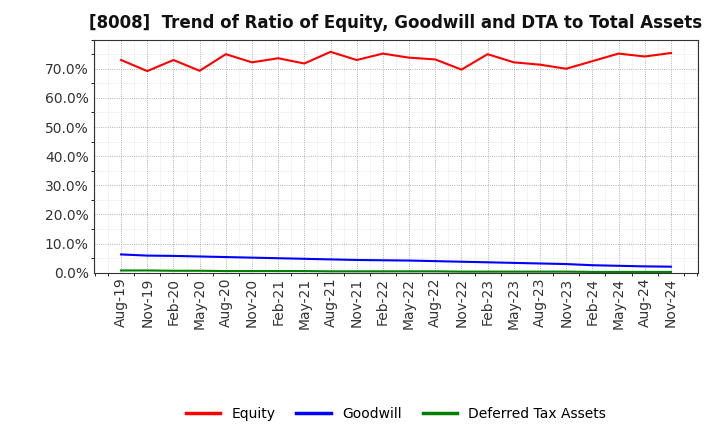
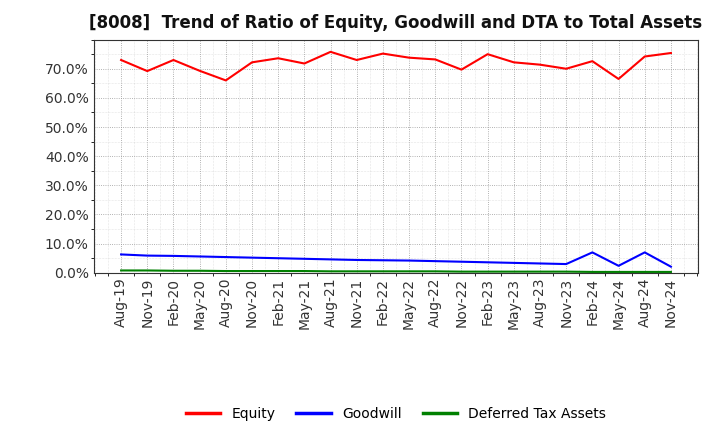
Equity/Aug-20: 75.0% -> 66.0%
Goodwill/Feb-24: 2.6% -> 7.0%
Equity/May-24: 75.2% -> 66.5%
Goodwill/Aug-24: 2.2% -> 7.0%
